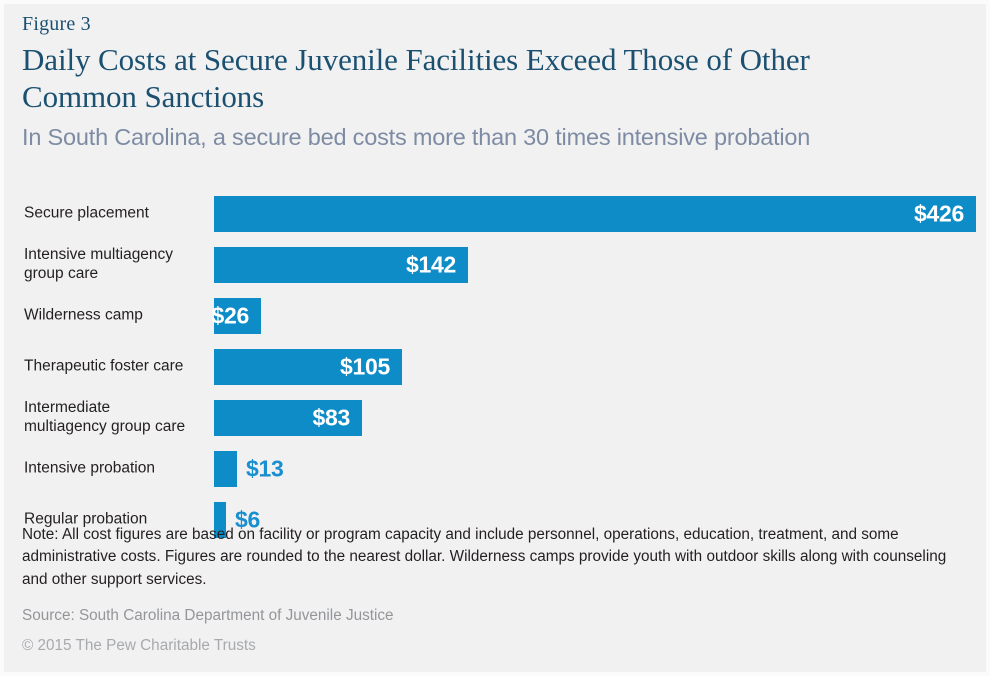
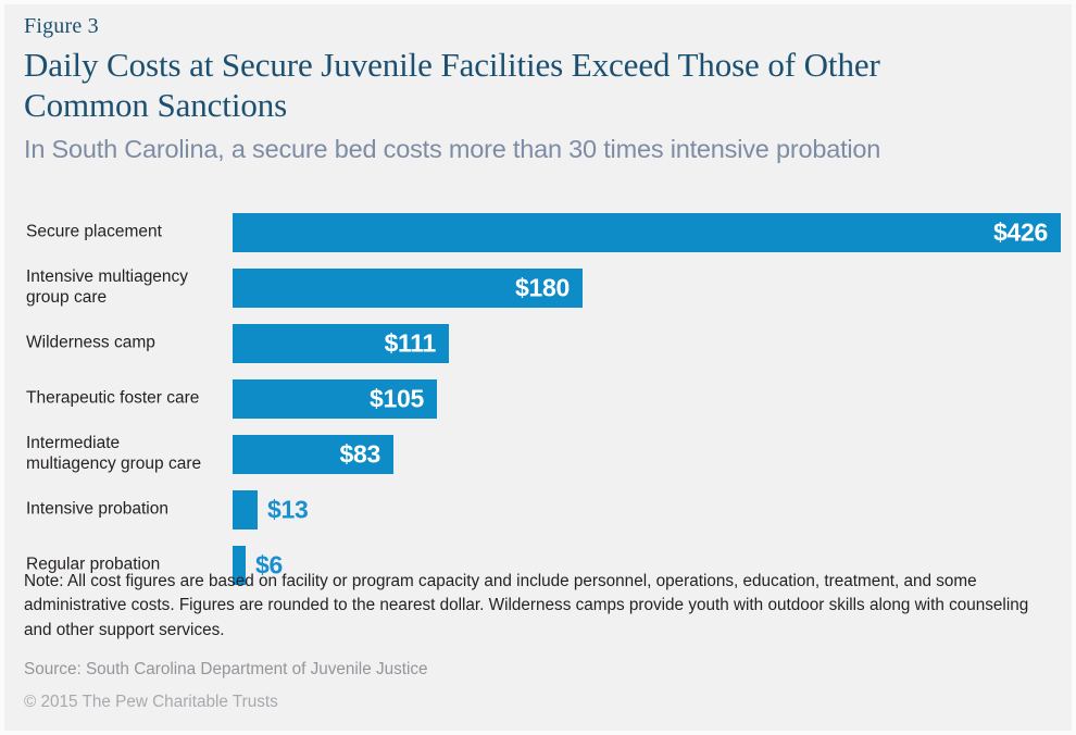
Intensive multiagency group care: $142 -> $180
Wilderness camp: $26 -> $111
